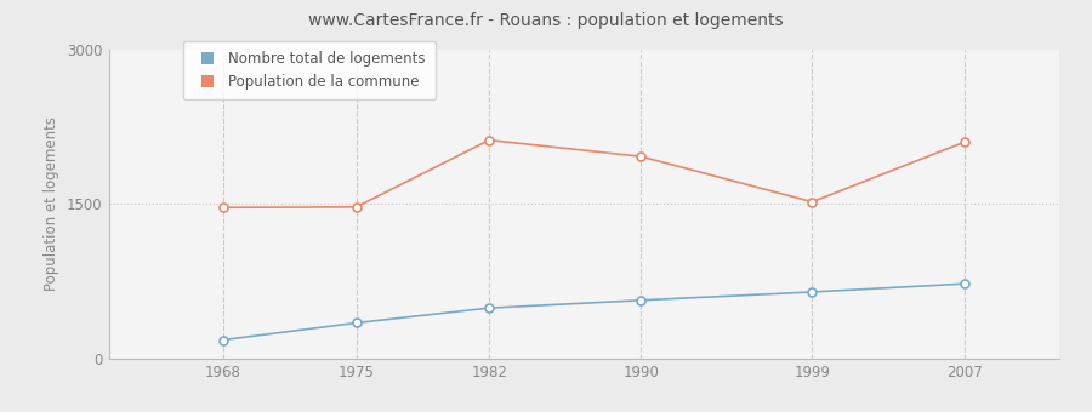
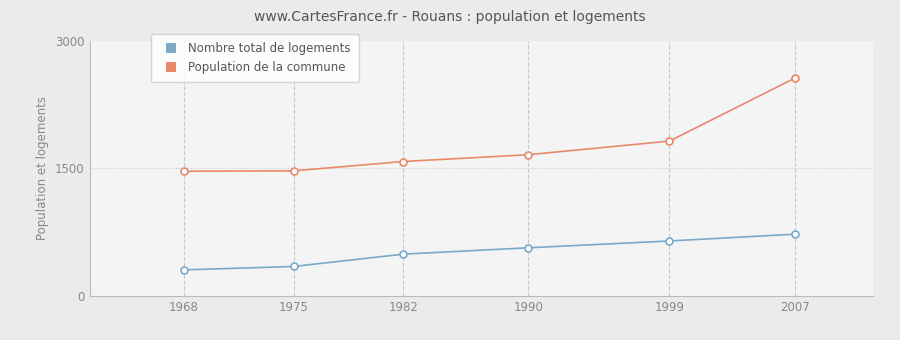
Nombre total de logements/1968: 180 -> 300
Population de la commune/1982: 2120 -> 1580
Population de la commune/1990: 1960 -> 1660
Population de la commune/1999: 1520 -> 1820
Population de la commune/2007: 2100 -> 2560
